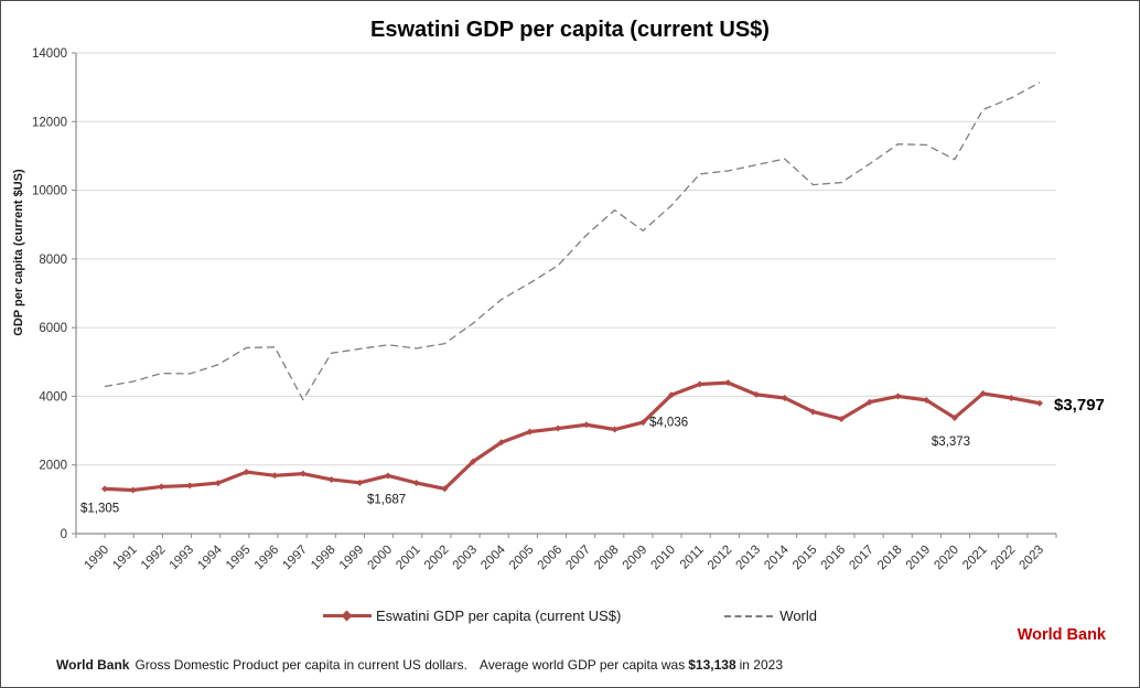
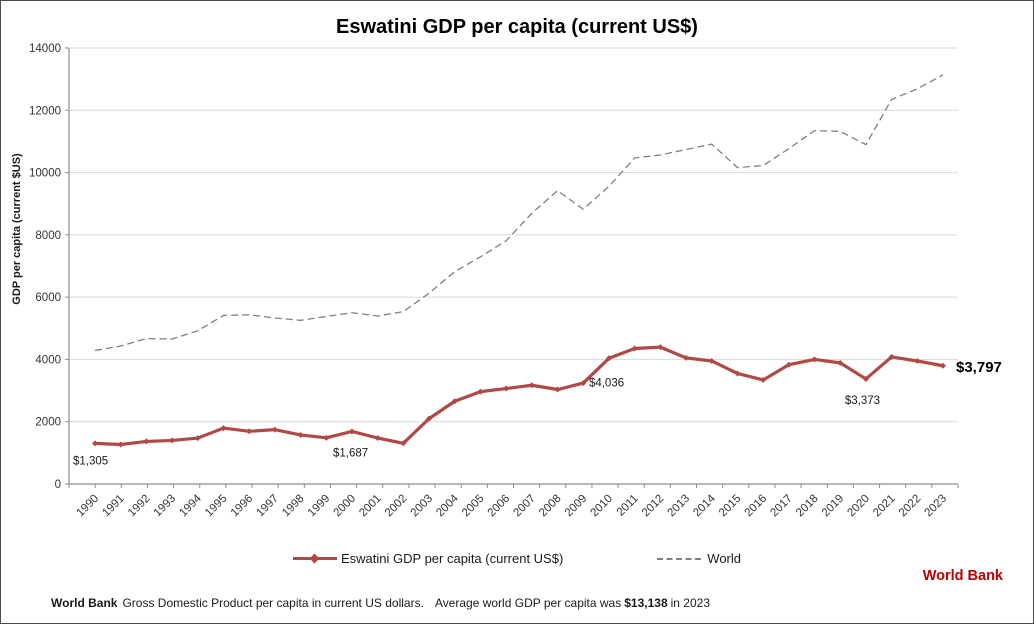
World/1997: 3900 -> 5300
